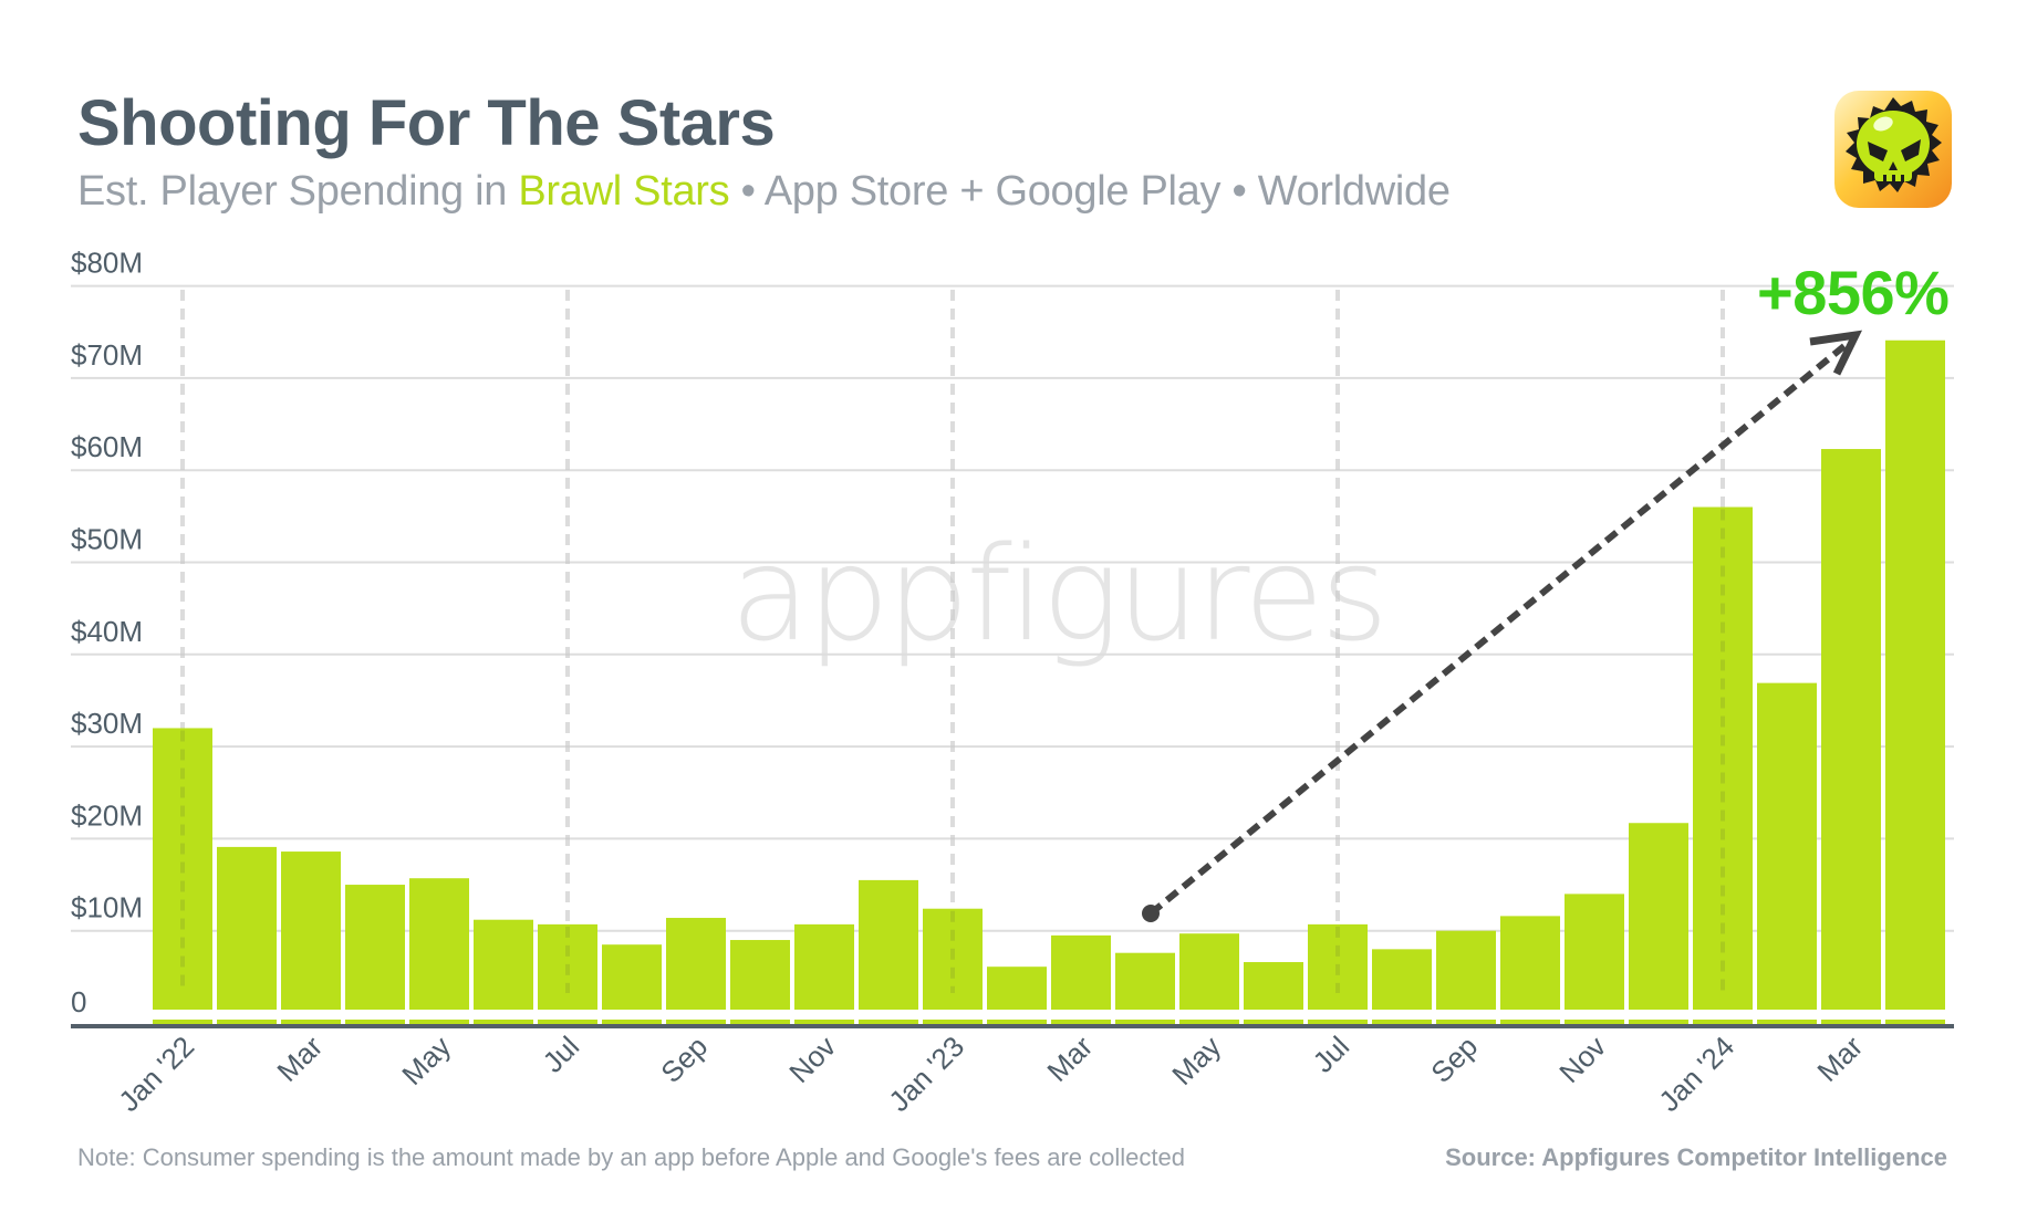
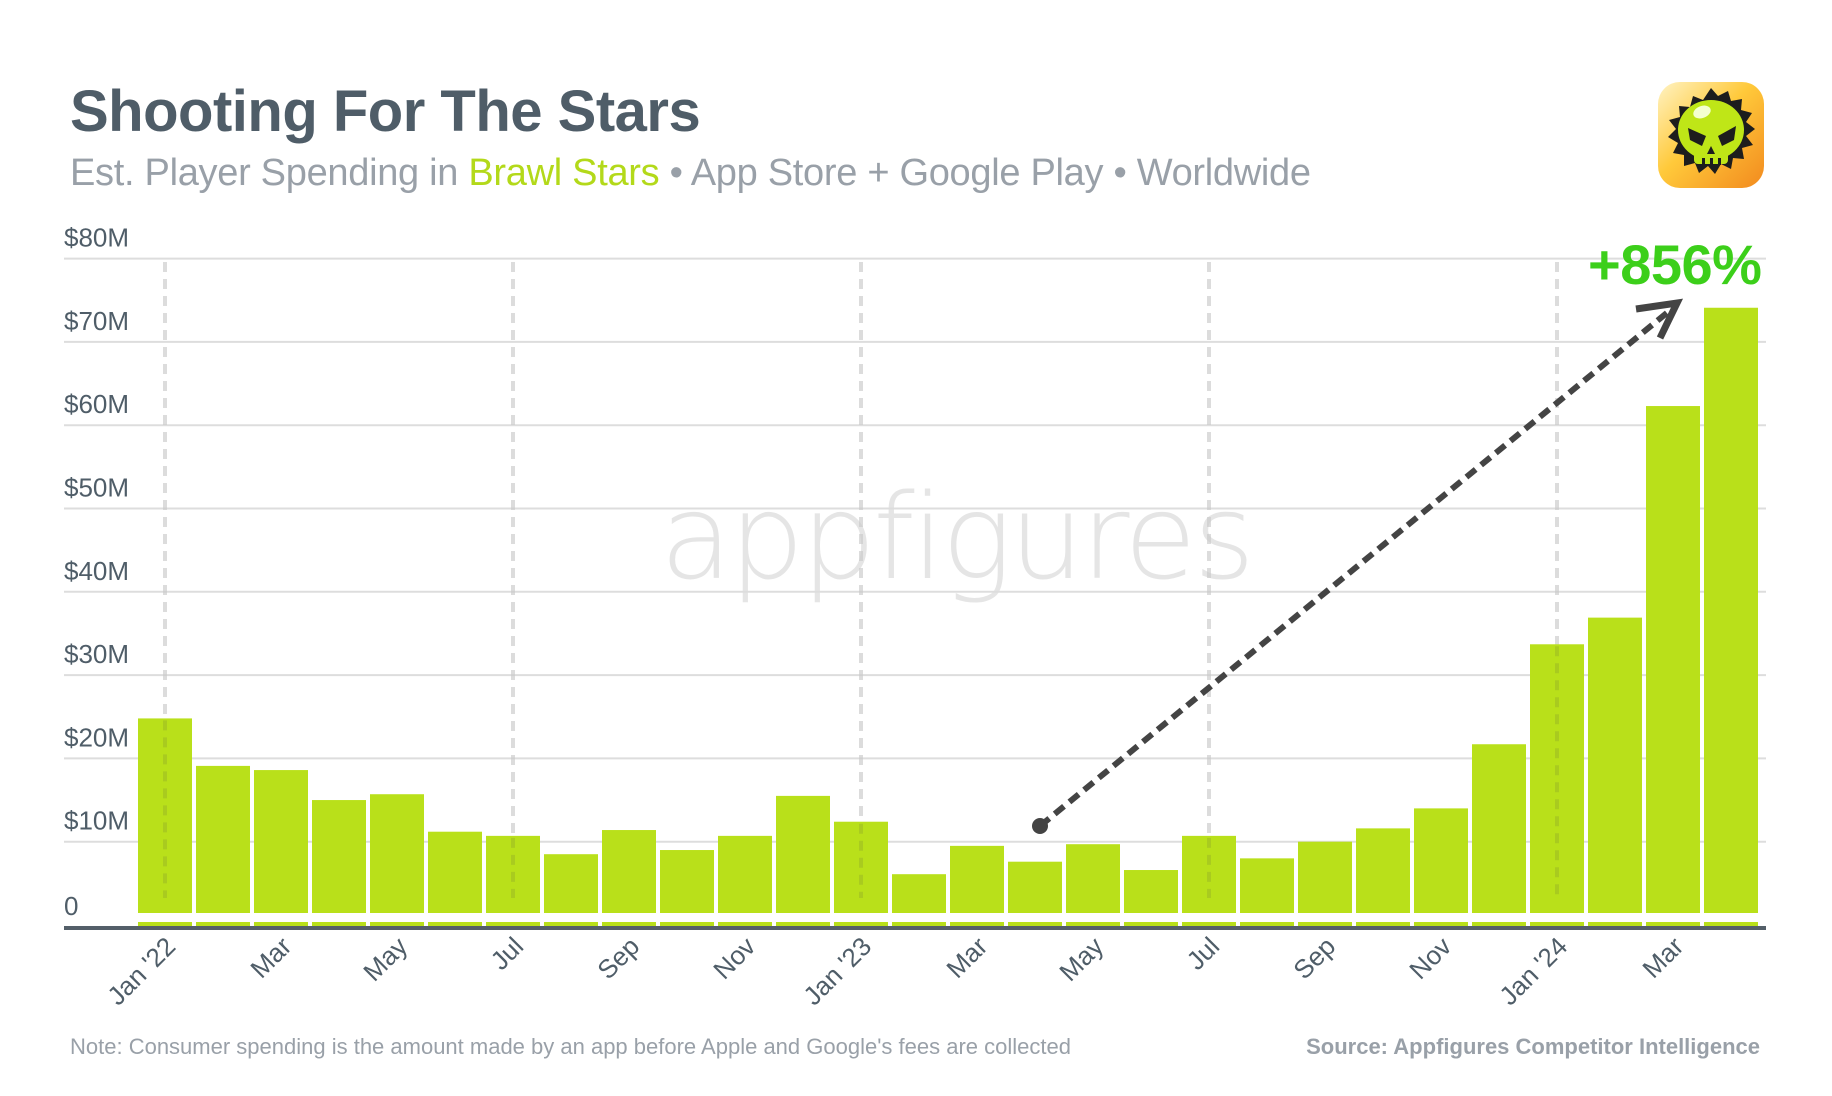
Jan '22: $32M -> $25M
Jan '24: $56M -> $34M
